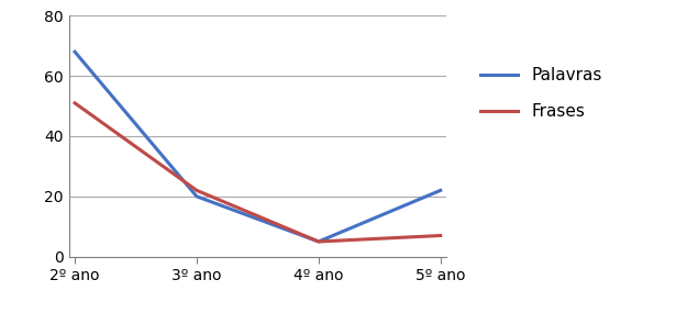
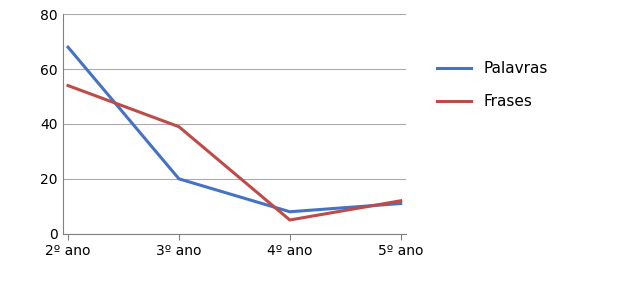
Frases/2º ano: 51 -> 54
Frases/3º ano: 22 -> 39
Palavras/4º ano: 5 -> 8
Palavras/5º ano: 22 -> 11
Frases/5º ano: 7 -> 12
